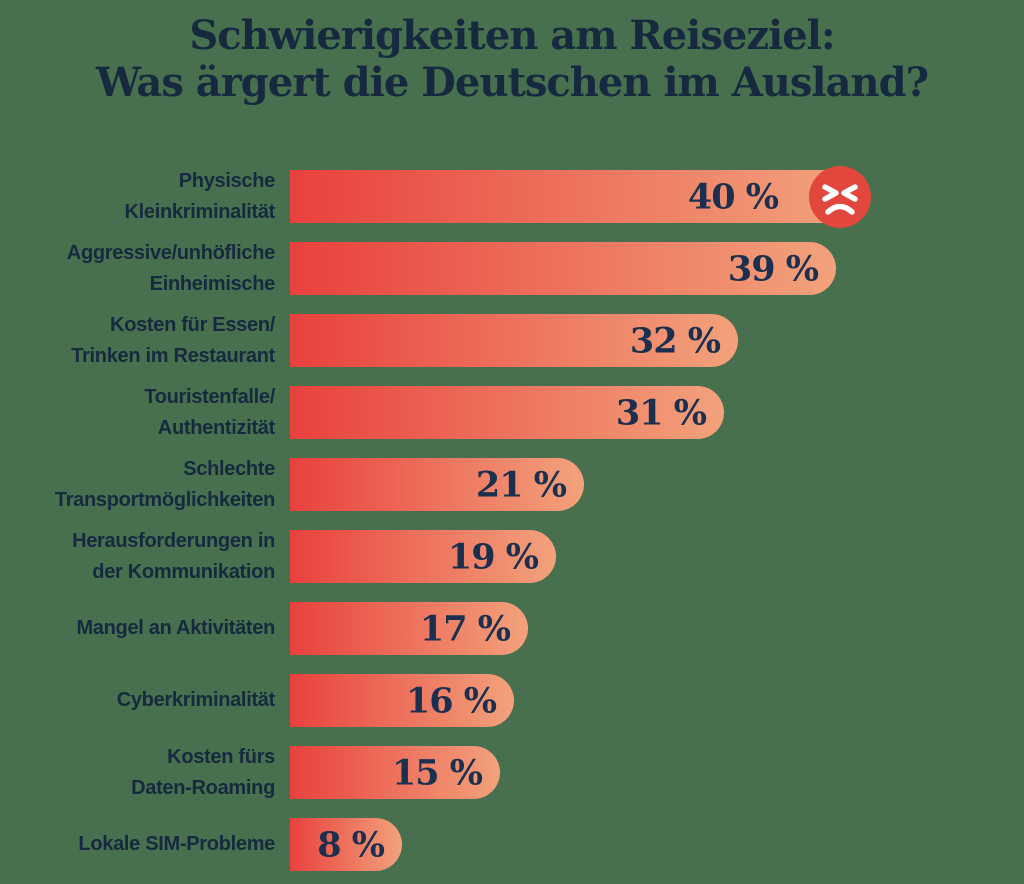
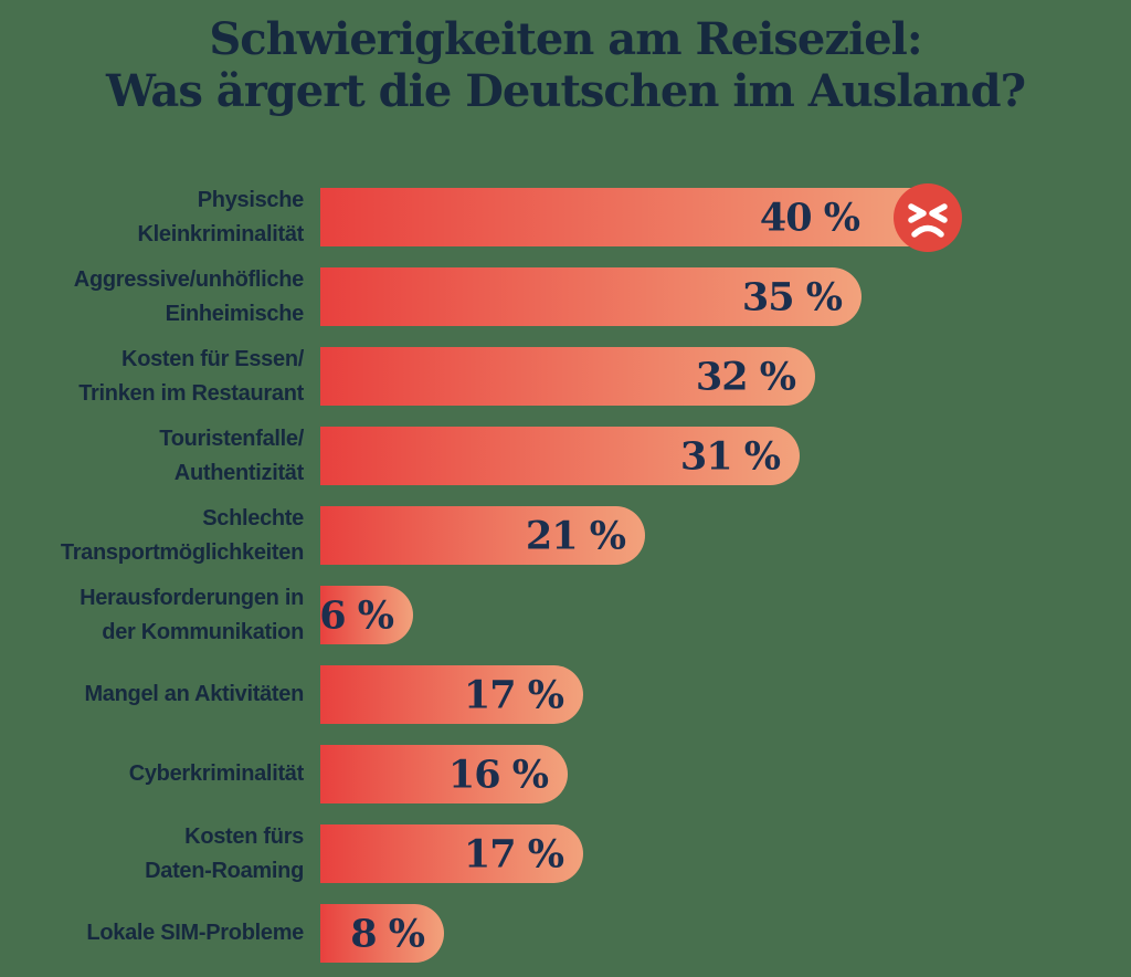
Aggressive/unhöfliche Einheimische: 39 -> 35
Herausforderungen in der Kommunikation: 19 -> 6
Kosten fürs Daten-Roaming: 15 -> 17
